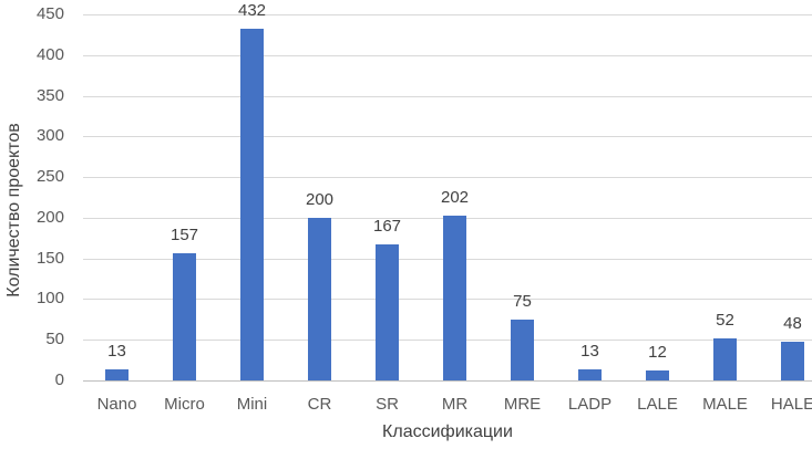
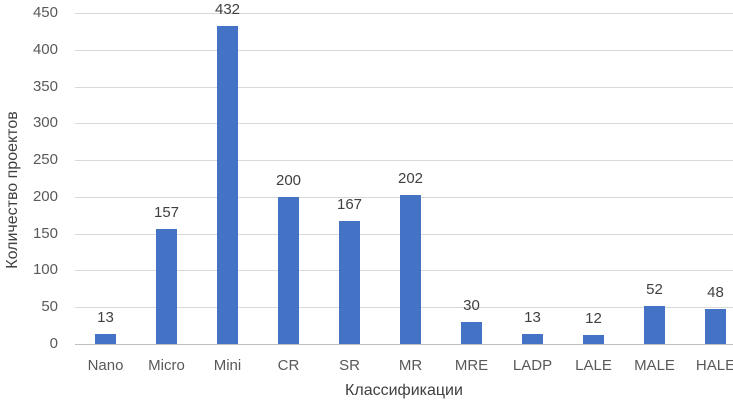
MRE: 75 -> 30
